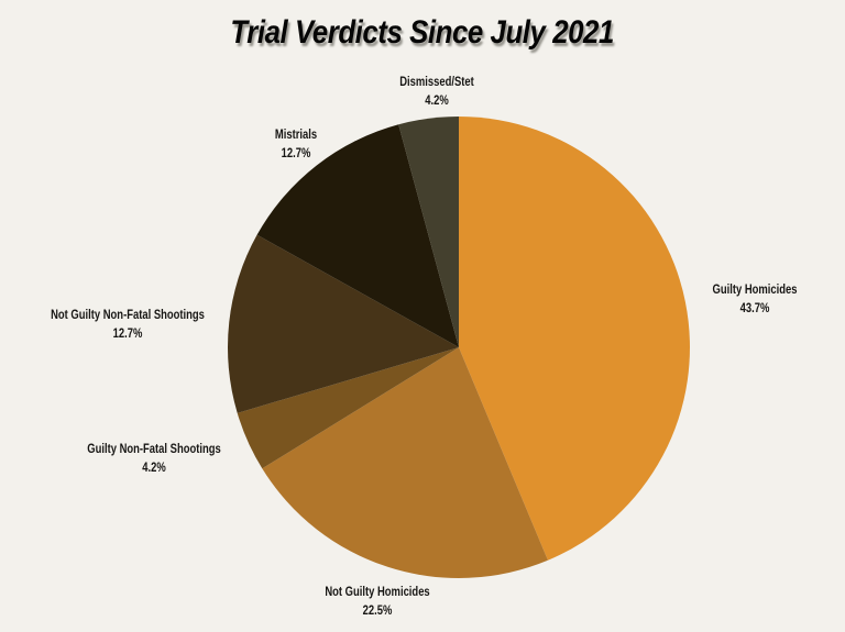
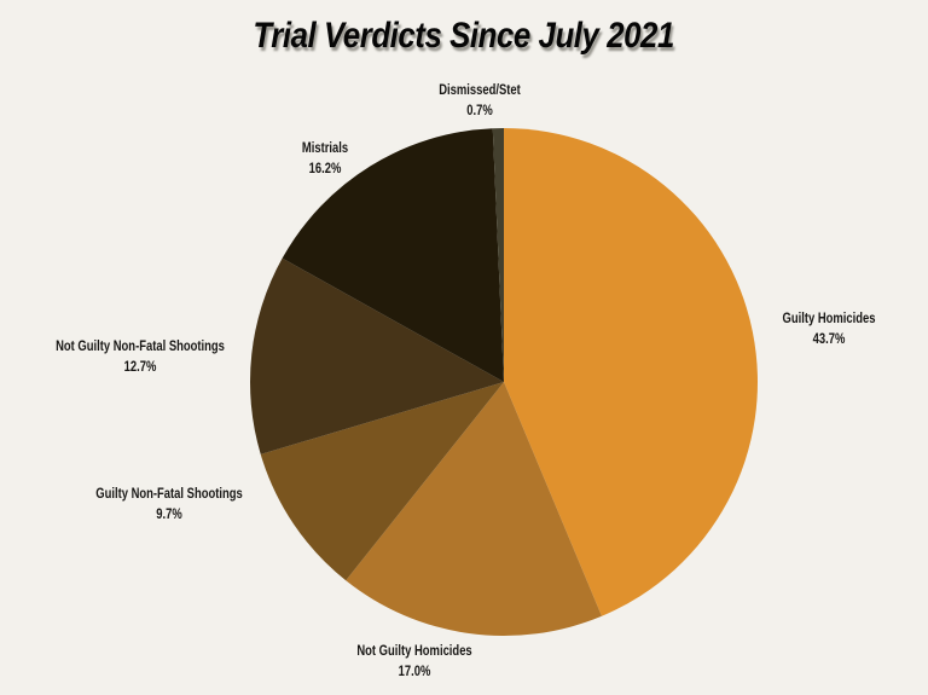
Not Guilty Homicides: 22.5% -> 17.0%
Guilty Non-Fatal Shootings: 4.2% -> 9.7%
Mistrials: 12.7% -> 16.2%
Dismissed/Stet: 4.2% -> 0.7%
